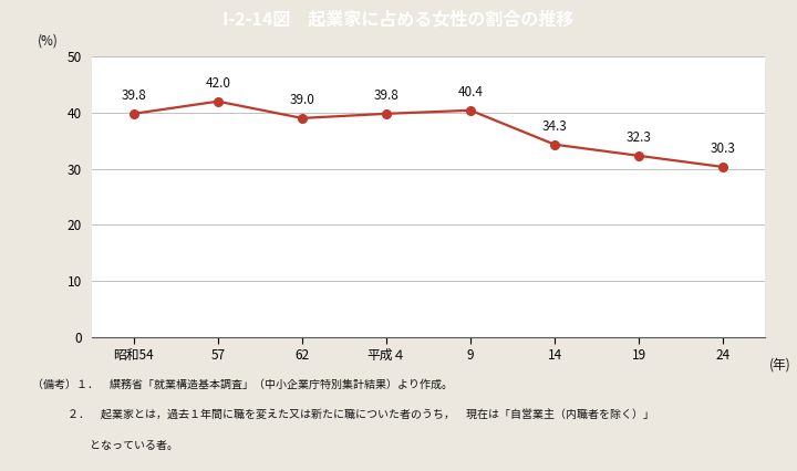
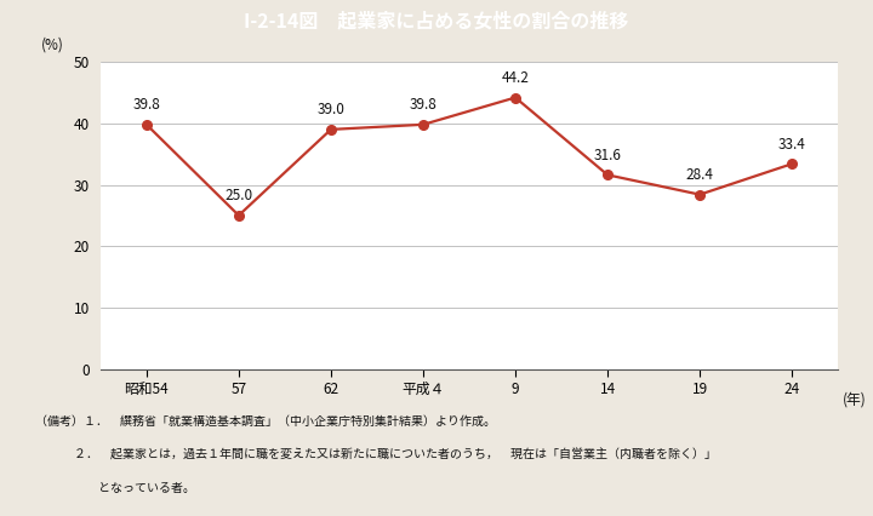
57: 42.0 -> 25.0
9: 40.4 -> 44.2
14: 34.3 -> 31.6
19: 32.3 -> 28.4
24: 30.3 -> 33.4
